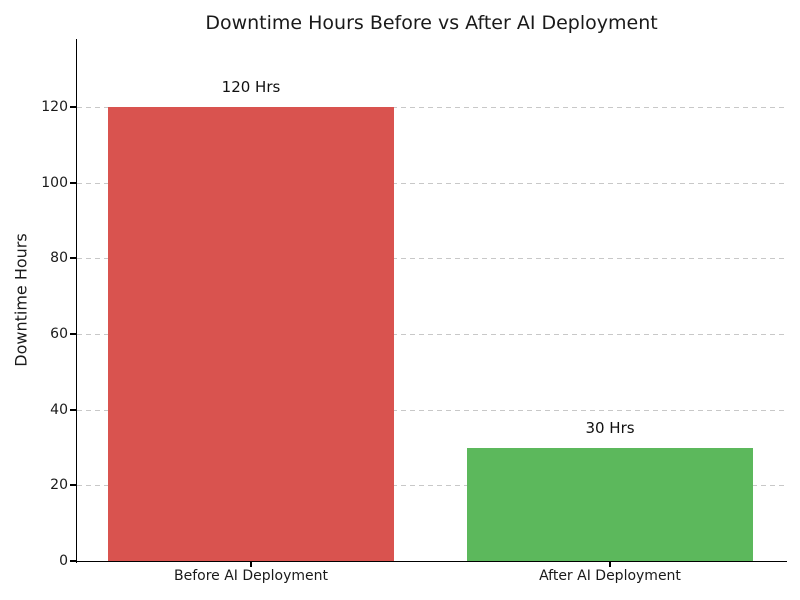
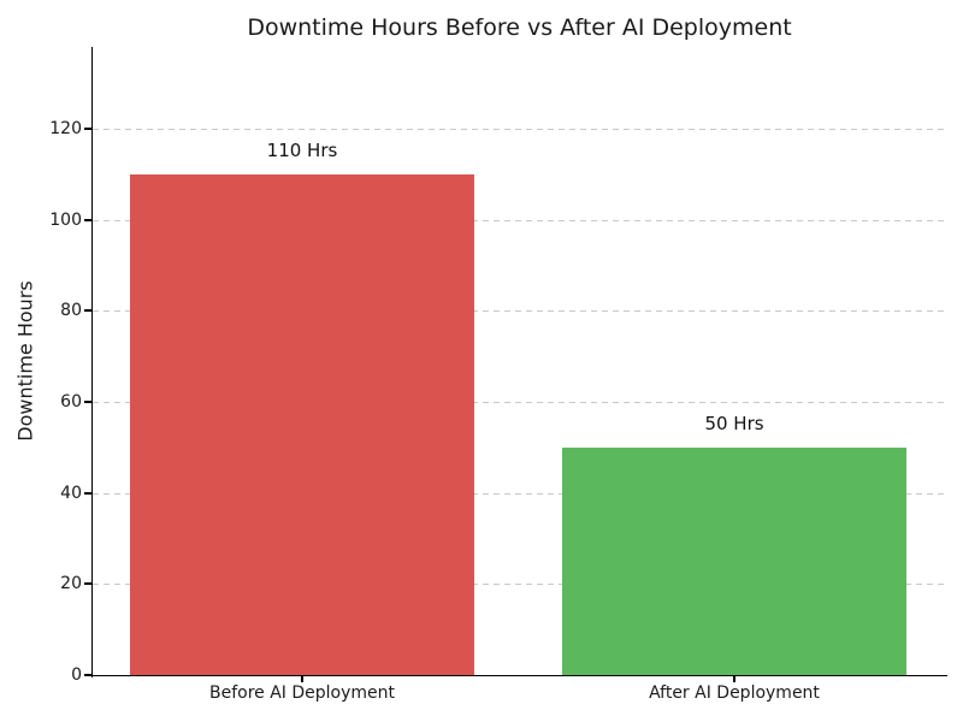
Before AI Deployment: 120 -> 110
After AI Deployment: 30 -> 50
